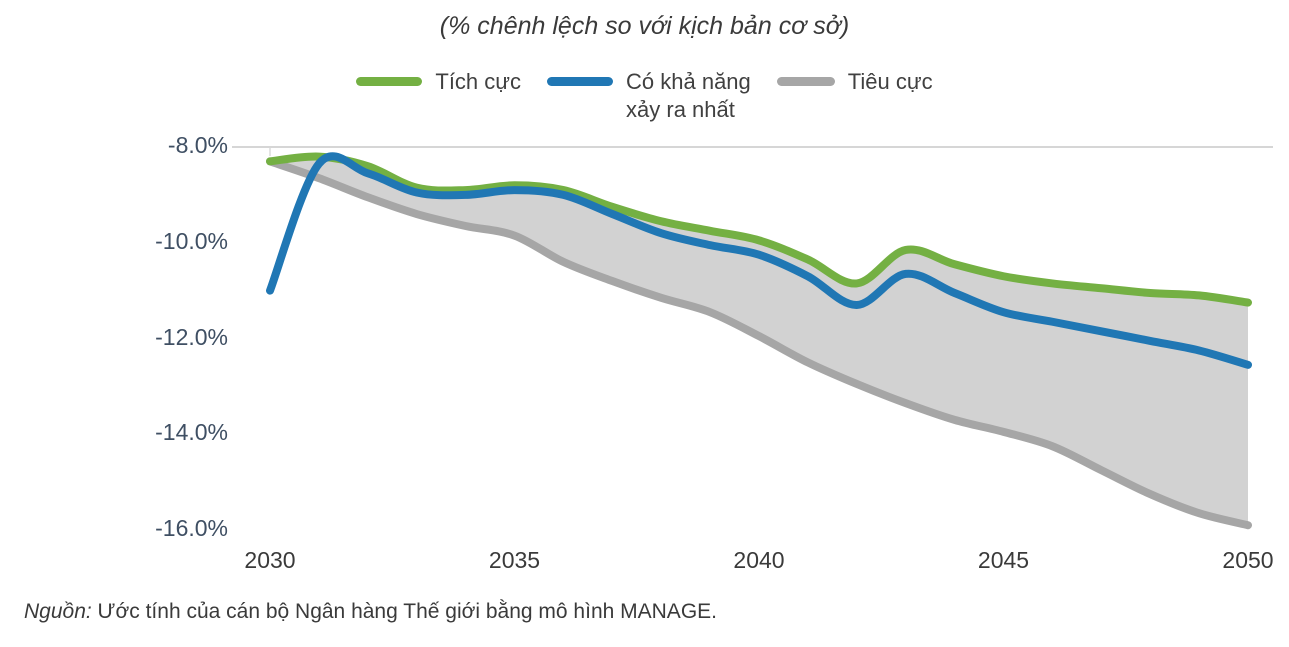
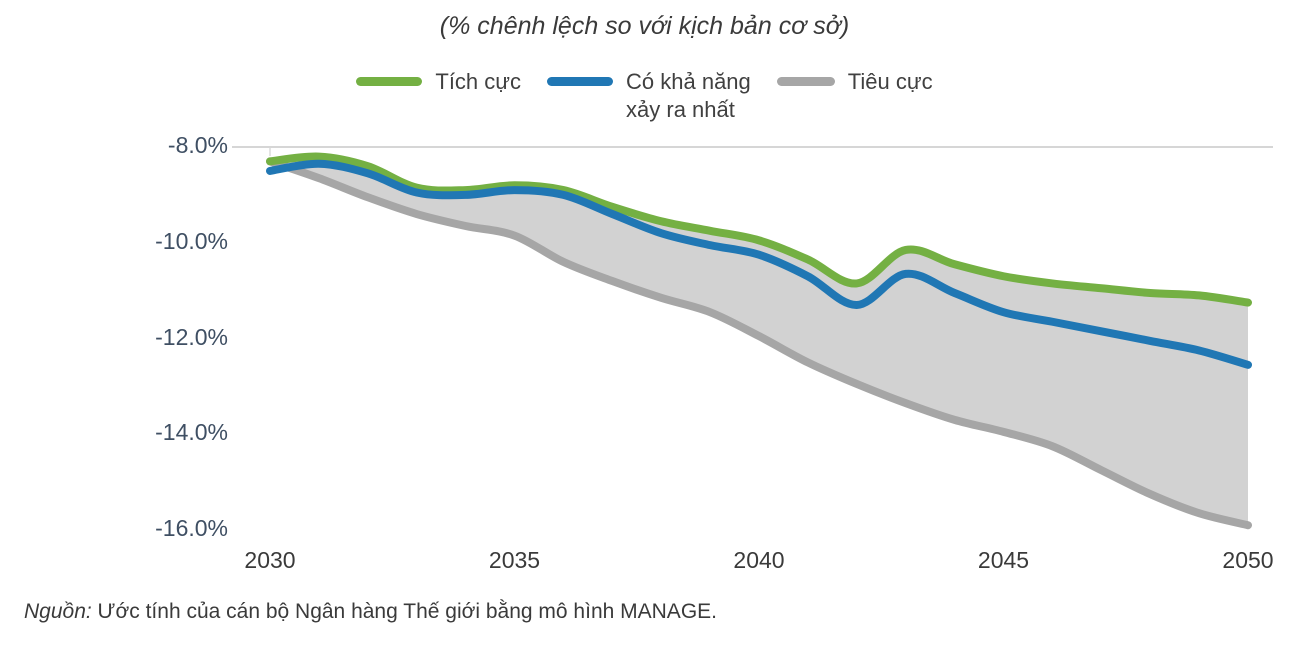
Có khả năng xảy ra nhất/2030: -11.0% -> -8.5%
